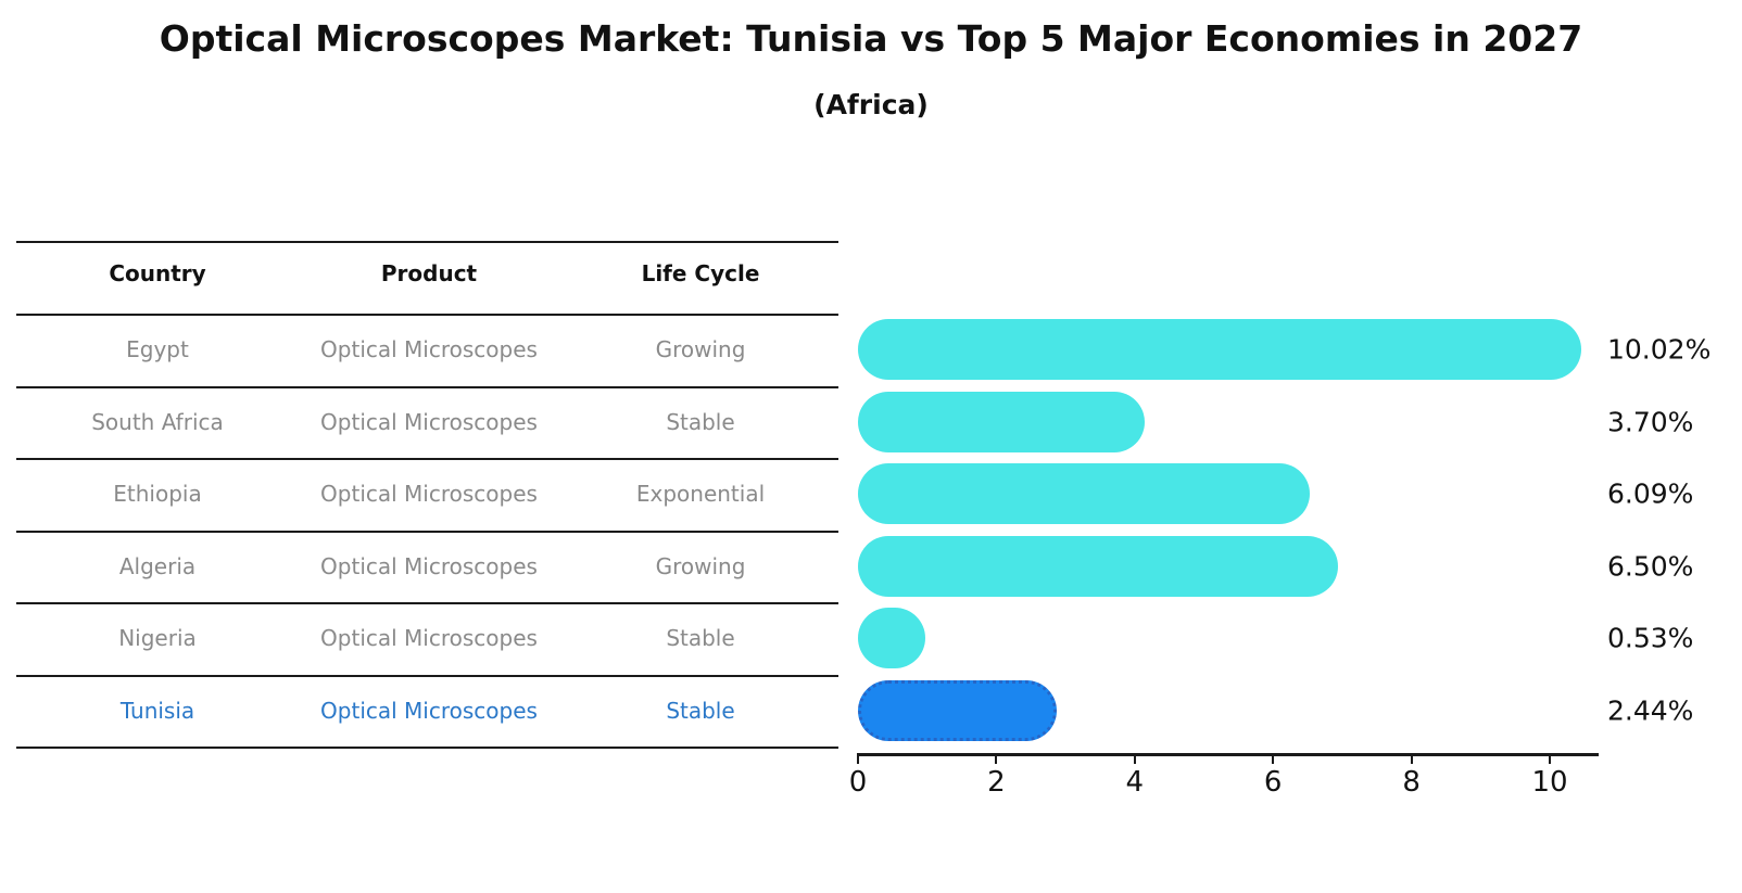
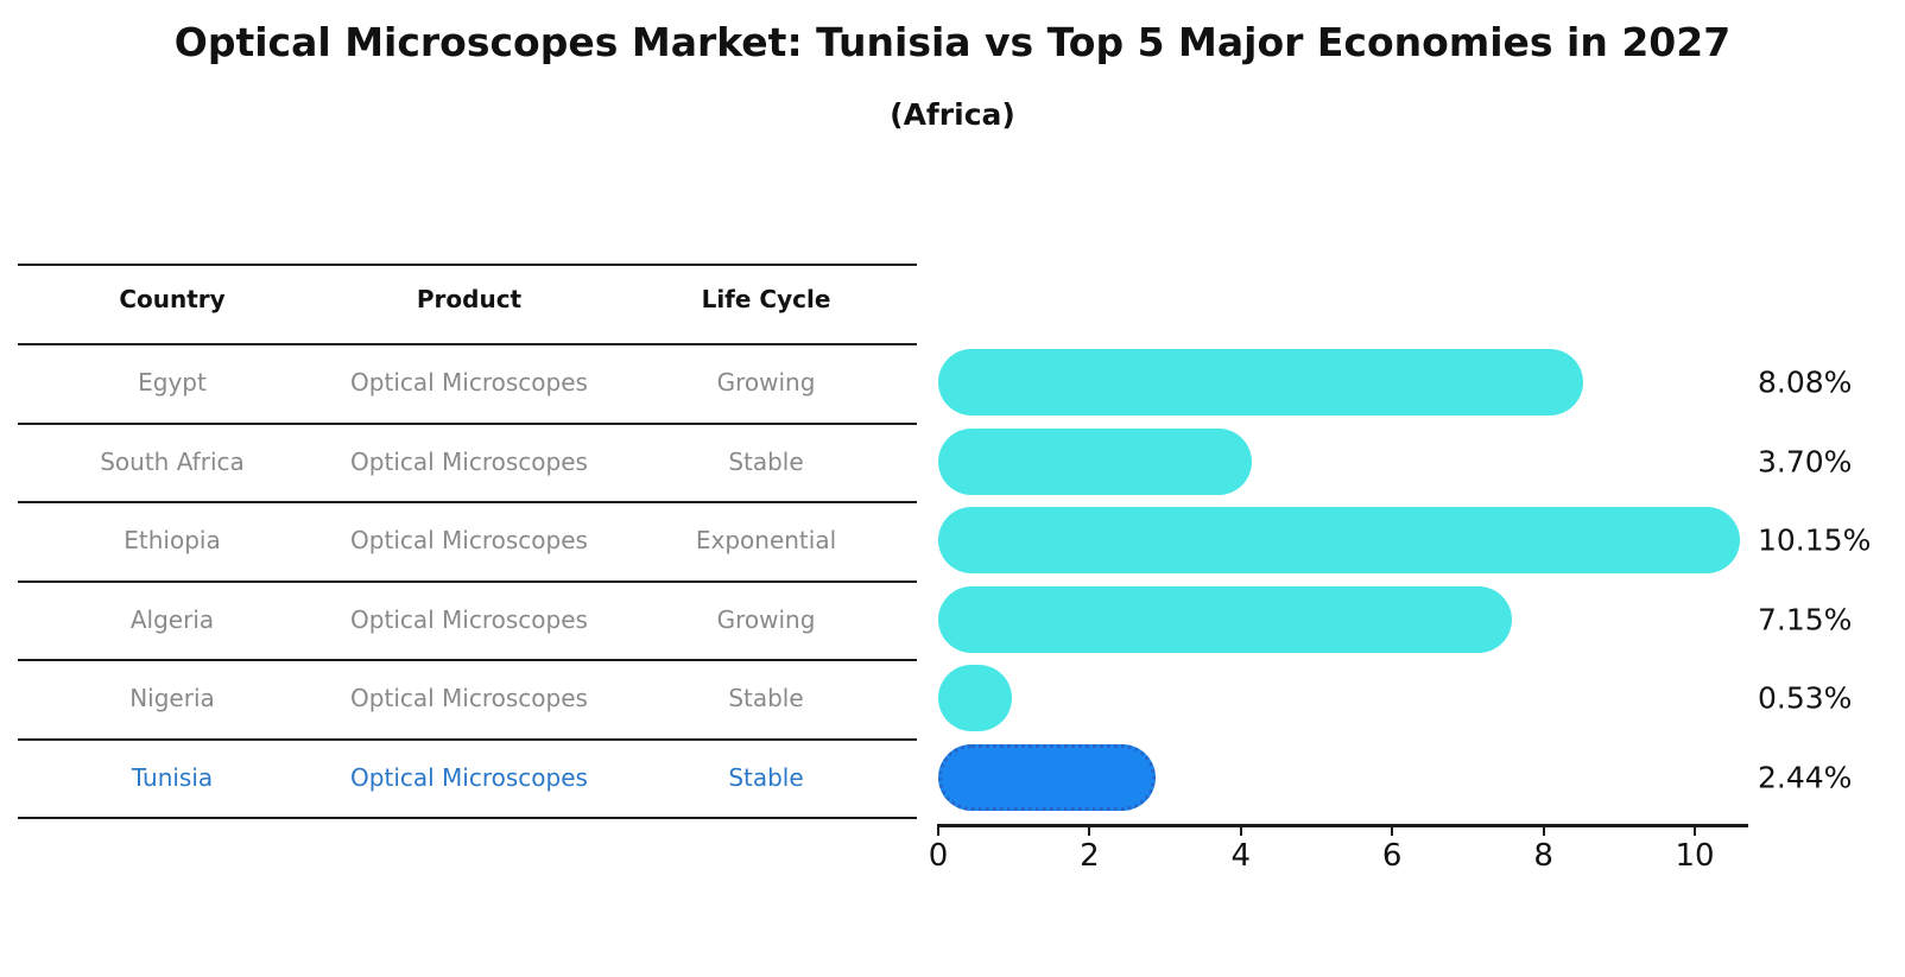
Egypt: 10.02% -> 8.08%
Ethiopia: 6.09% -> 10.15%
Algeria: 6.50% -> 7.15%
